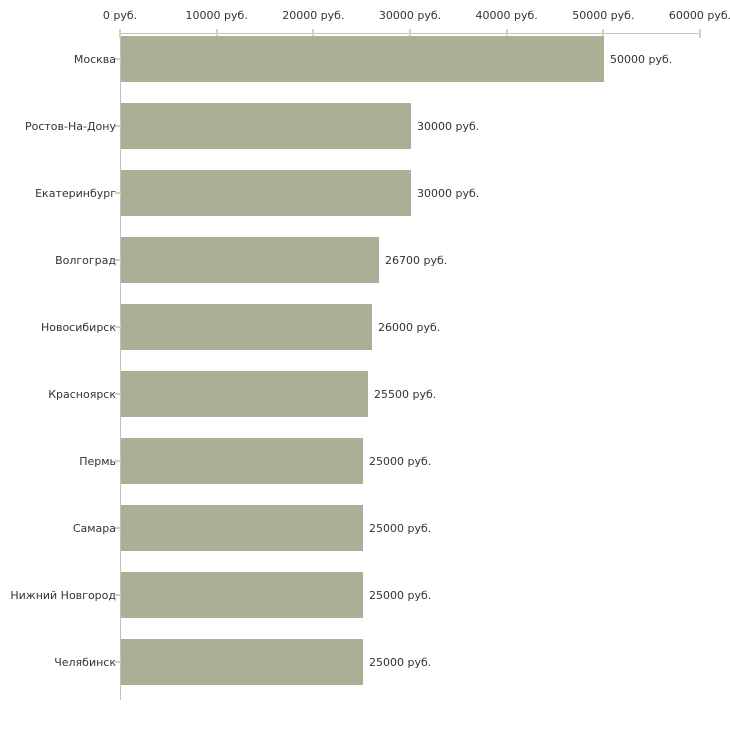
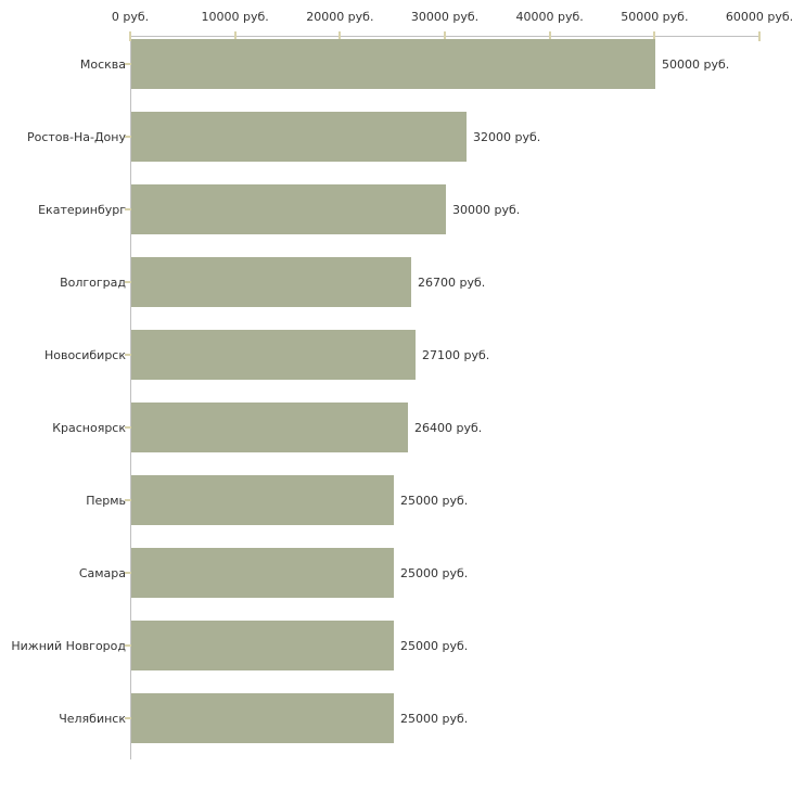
Ростов-На-Дону: 30000 -> 32000
Новосибирск: 26000 -> 27100
Красноярск: 25500 -> 26400
